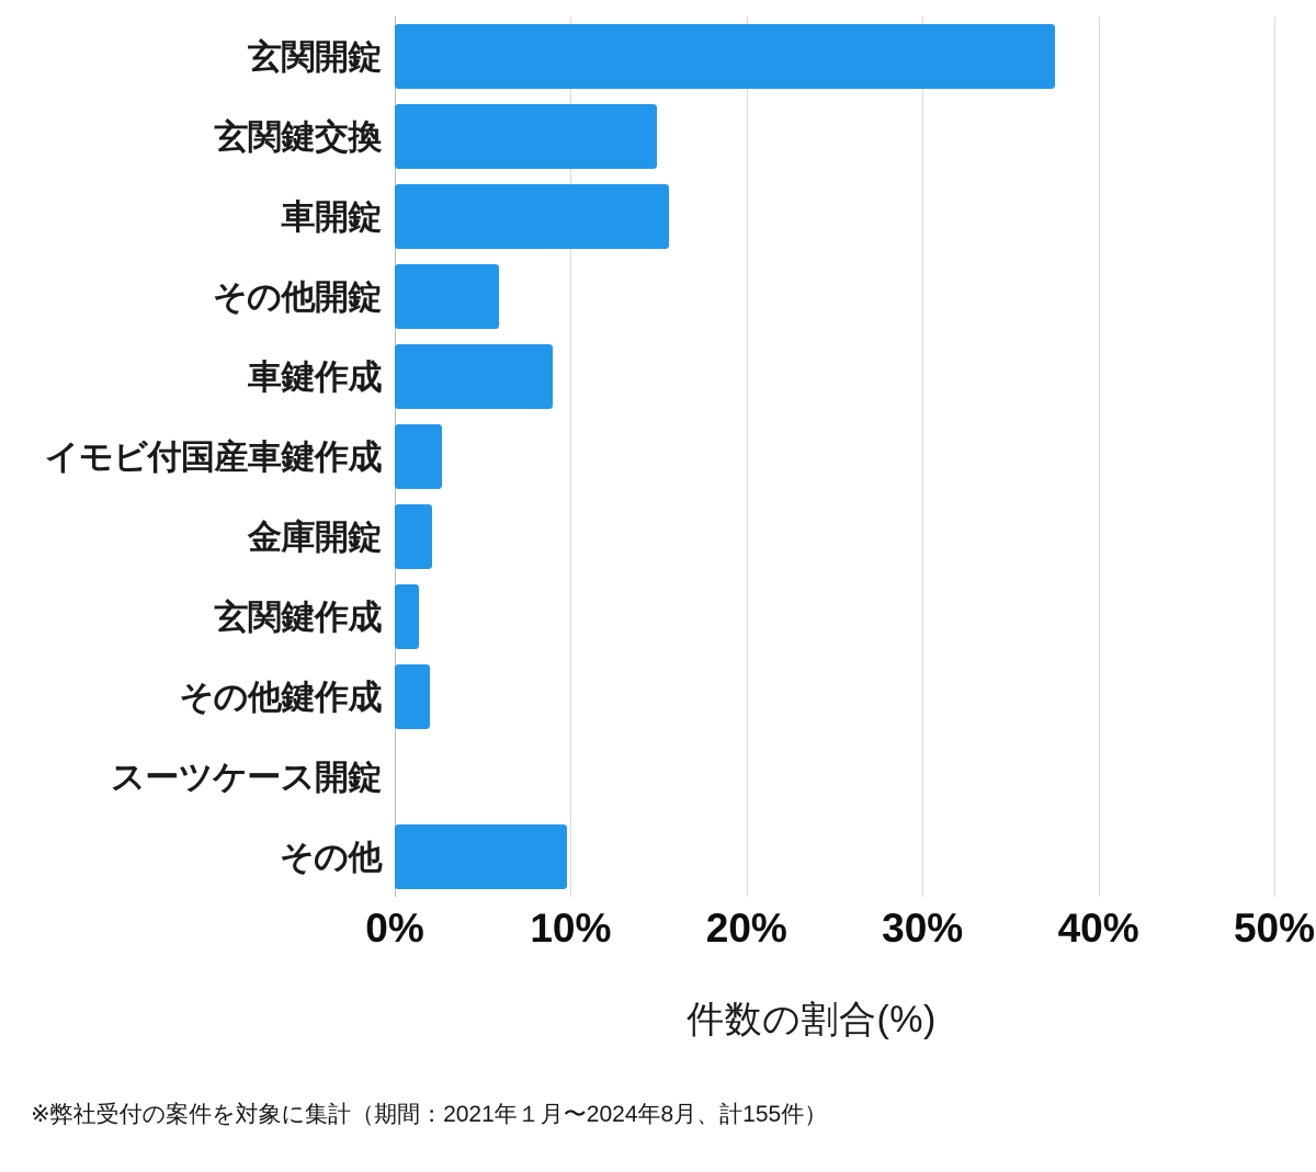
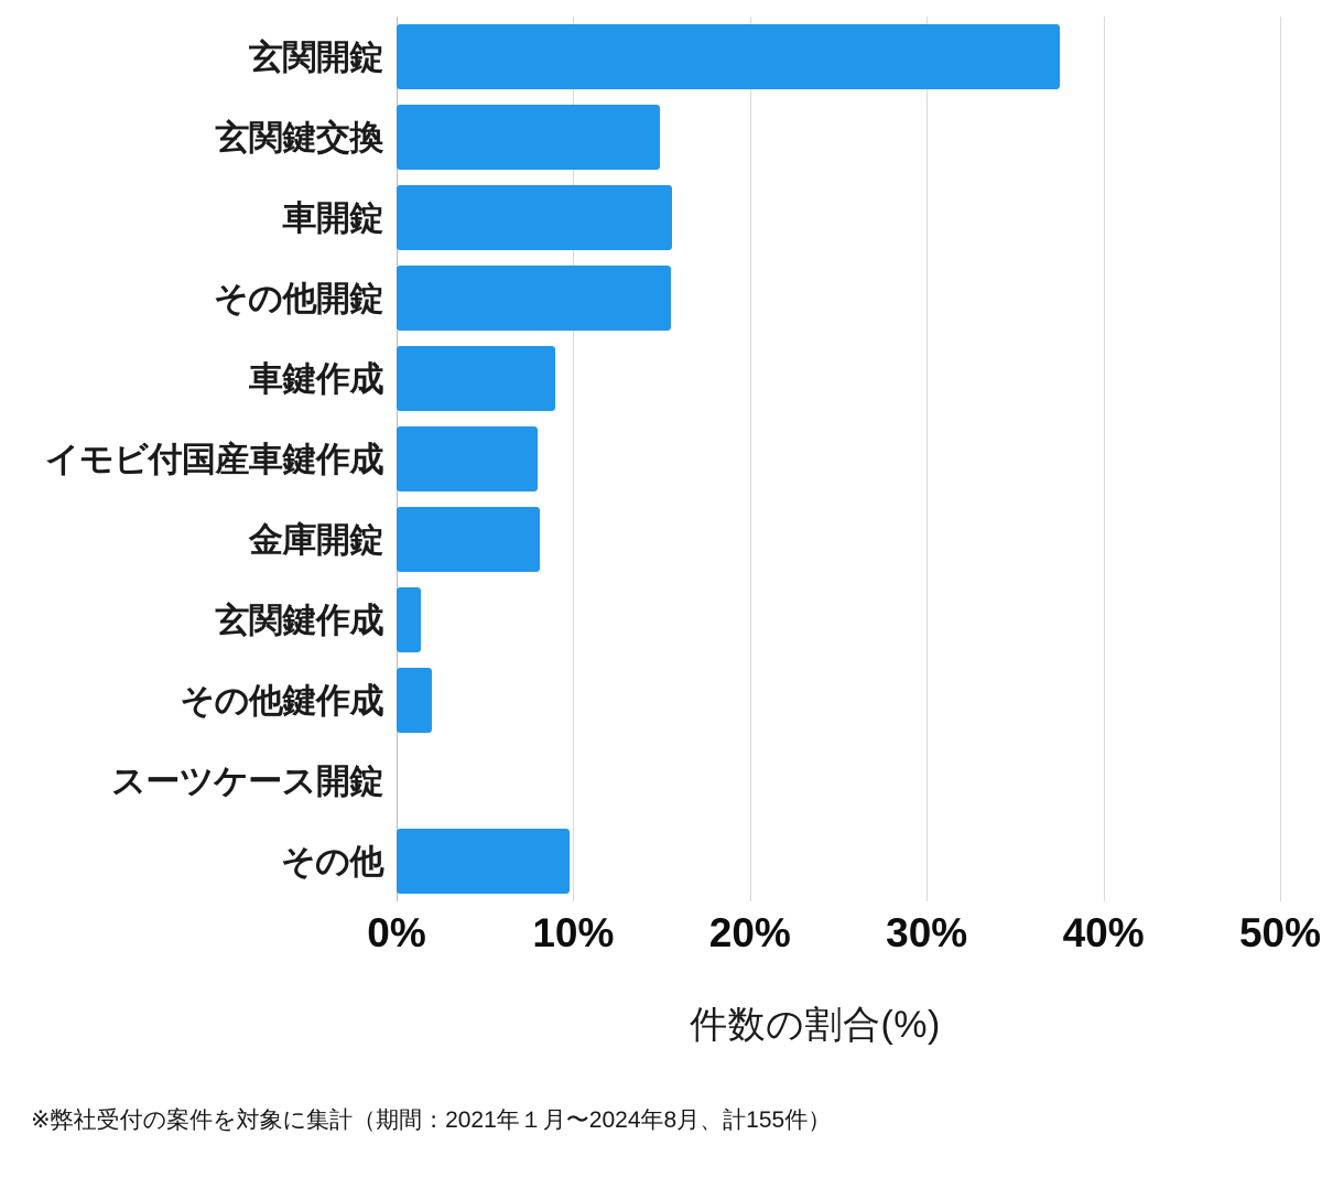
その他開錠: 5.9% -> 15.5%
イモビ付国産車鍵作成: 2.7% -> 8.0%
金庫開錠: 2.1% -> 8.1%
